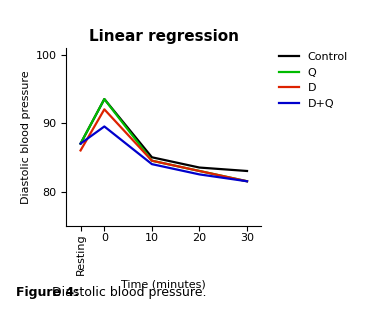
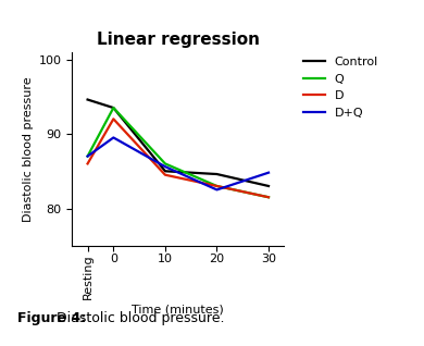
Control/Resting: 87.0 -> 94.6
Q/10: 84.5 -> 86.0
D+Q/10: 84.0 -> 85.6
Control/20: 83.5 -> 84.6
D+Q/30: 81.5 -> 84.8
